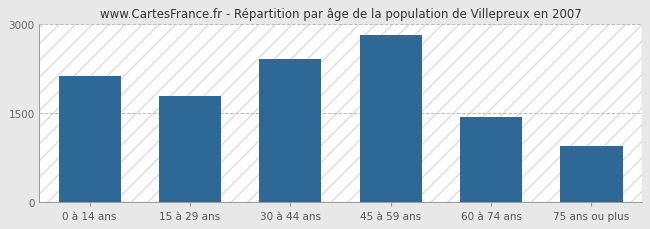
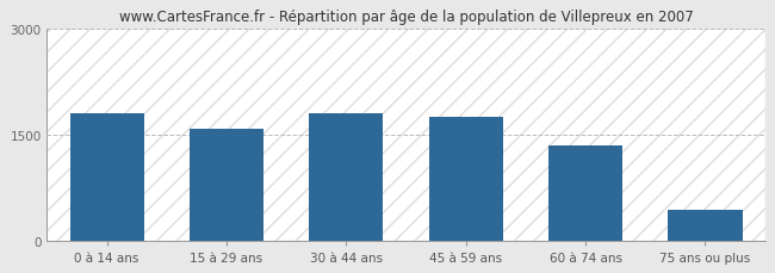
0 à 14 ans: 2120 -> 1800
15 à 29 ans: 1780 -> 1590
30 à 44 ans: 2420 -> 1810
45 à 59 ans: 2820 -> 1750
60 à 74 ans: 1440 -> 1340
75 ans ou plus: 940 -> 430
